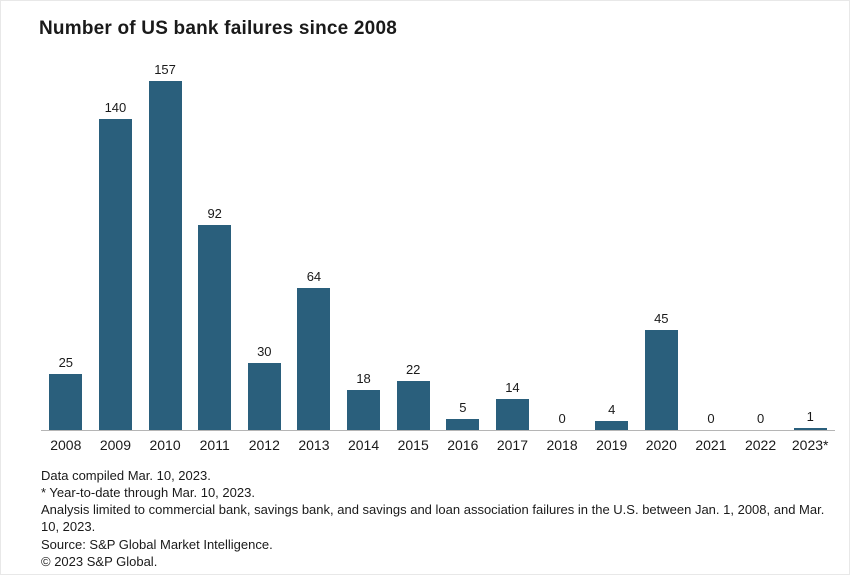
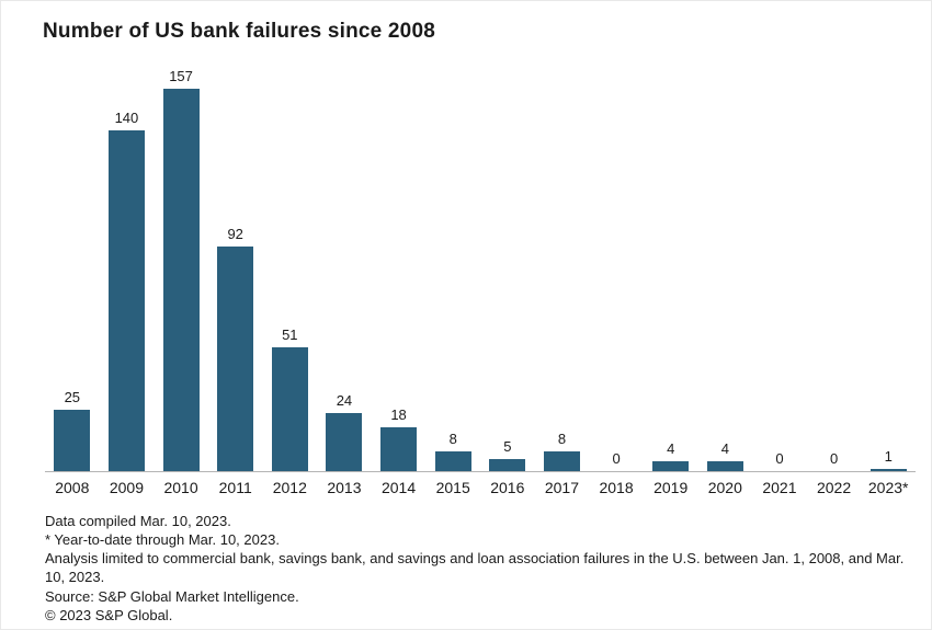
2012: 30 -> 51
2013: 64 -> 24
2015: 22 -> 8
2017: 14 -> 8
2020: 45 -> 4
